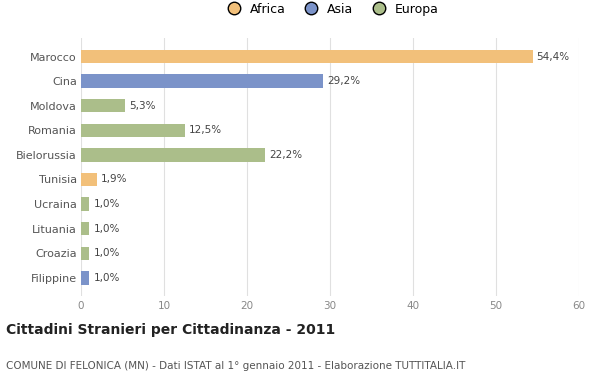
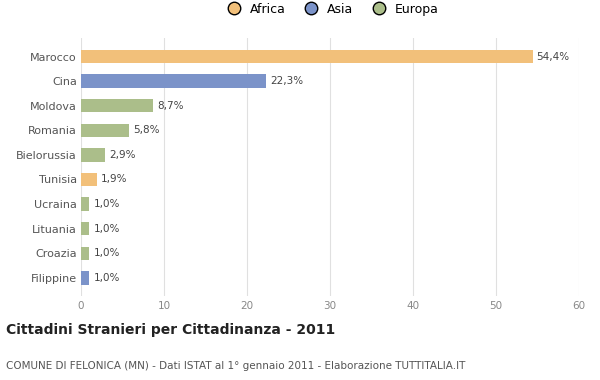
Cina: 29,2% -> 22,3%
Moldova: 5,3% -> 8,7%
Romania: 12,5% -> 5,8%
Bielorussia: 22,2% -> 2,9%
